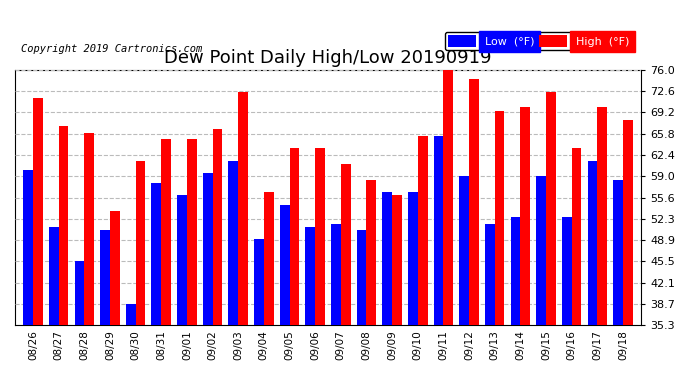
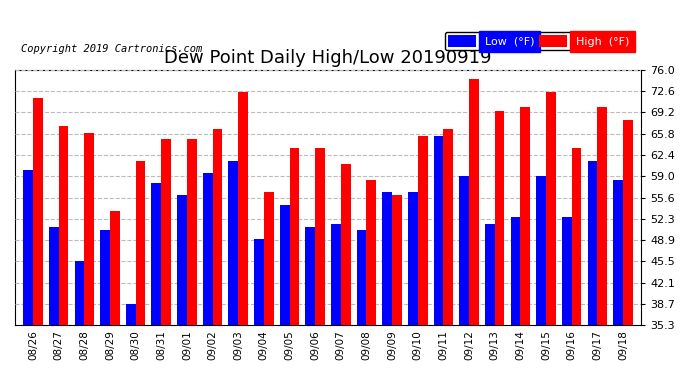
High (°F)/09/11: 76.0 -> 66.6
